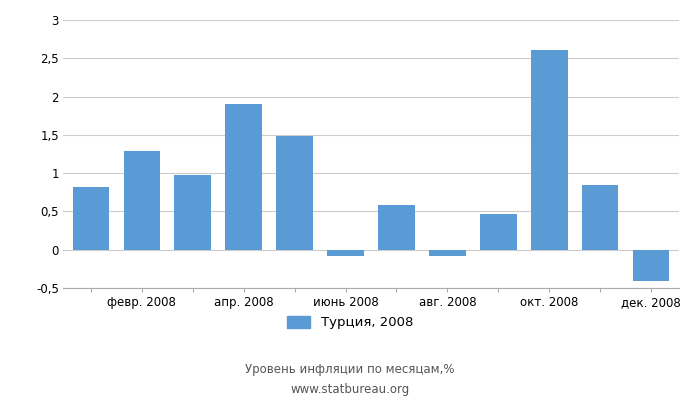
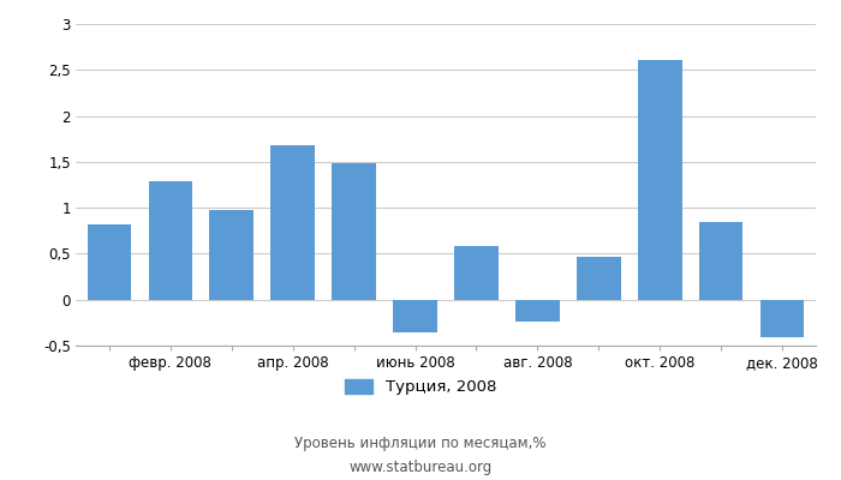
апр. 2008: 1,90 -> 1,68
июнь 2008: -0,08 -> -0,35
авг. 2008: -0,08 -> -0,24
